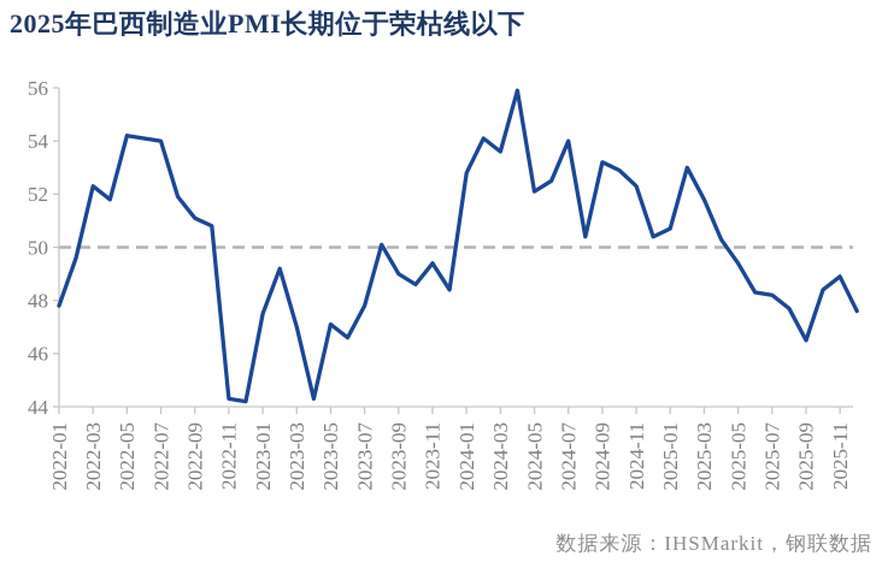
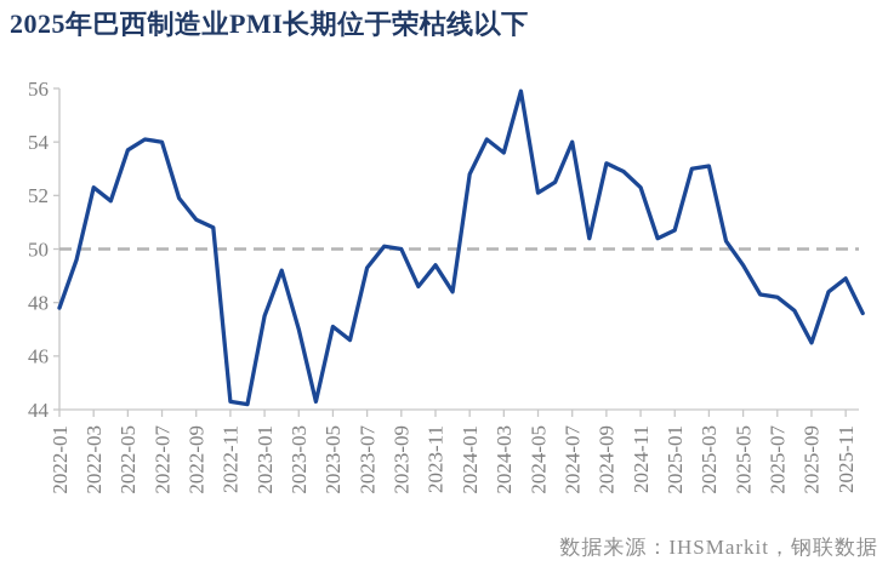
2022-05: 54.2 -> 53.7
2023-07: 47.8 -> 49.3
2023-09: 49.0 -> 50.0
2025-03: 51.8 -> 53.1
